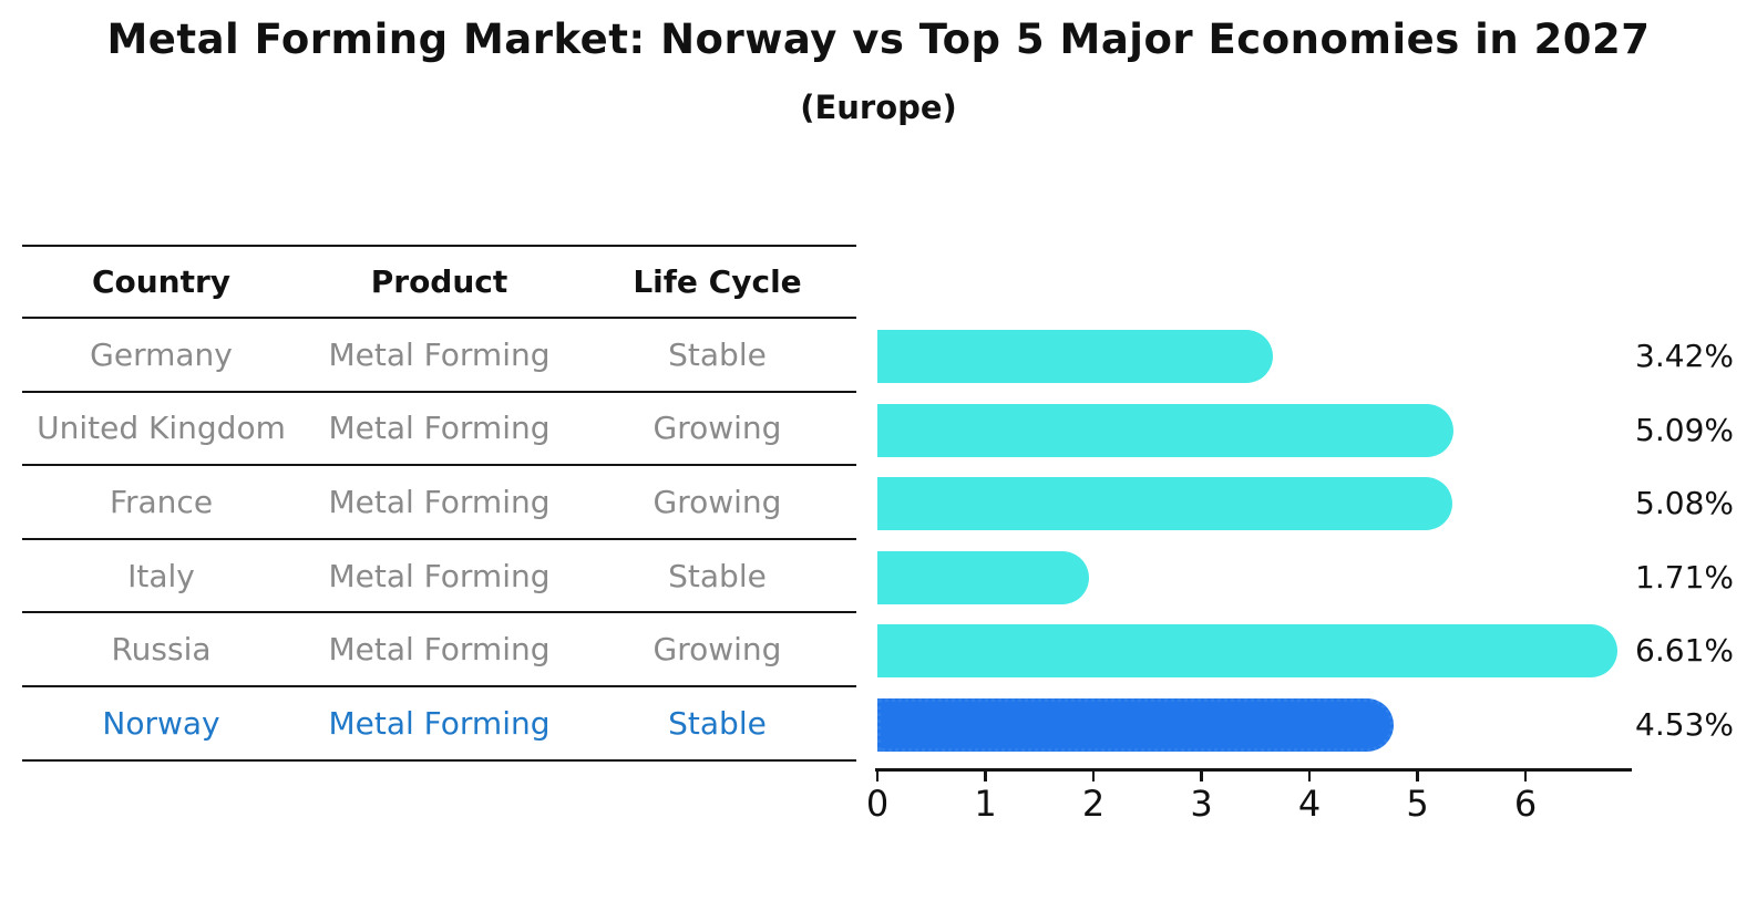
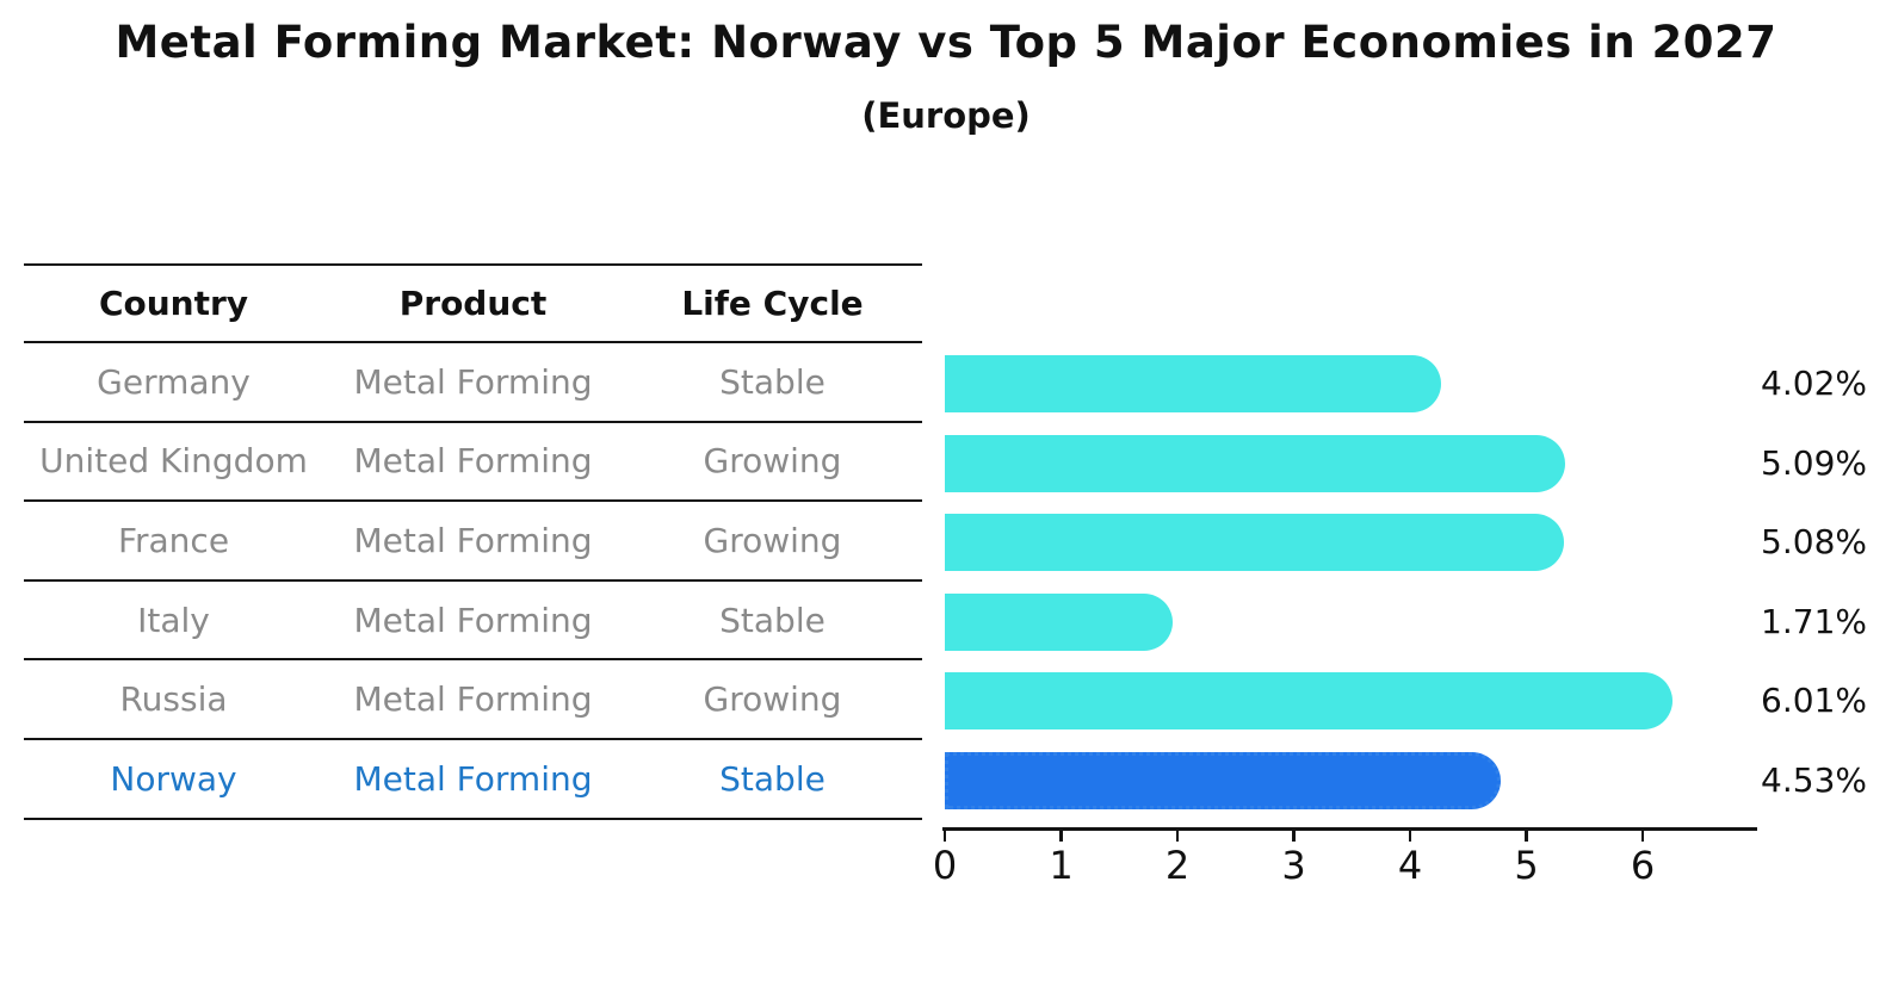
Germany: 3.42% -> 4.02%
Russia: 6.61% -> 6.01%
